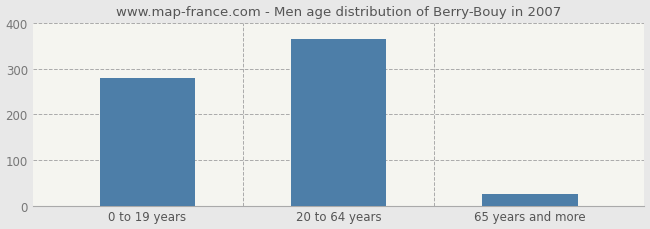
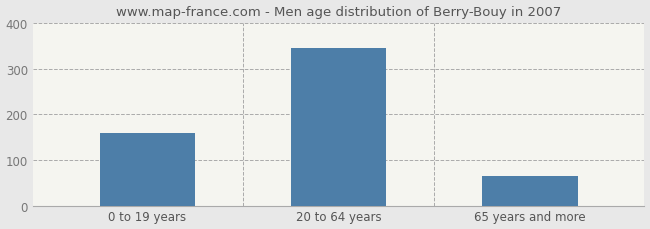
0 to 19 years: 280 -> 158
20 to 64 years: 365 -> 345
65 years and more: 25 -> 65
